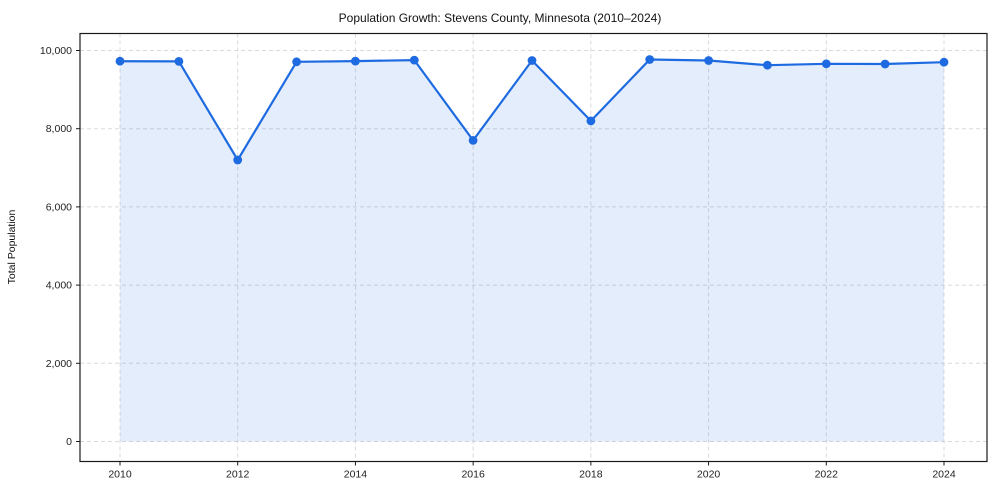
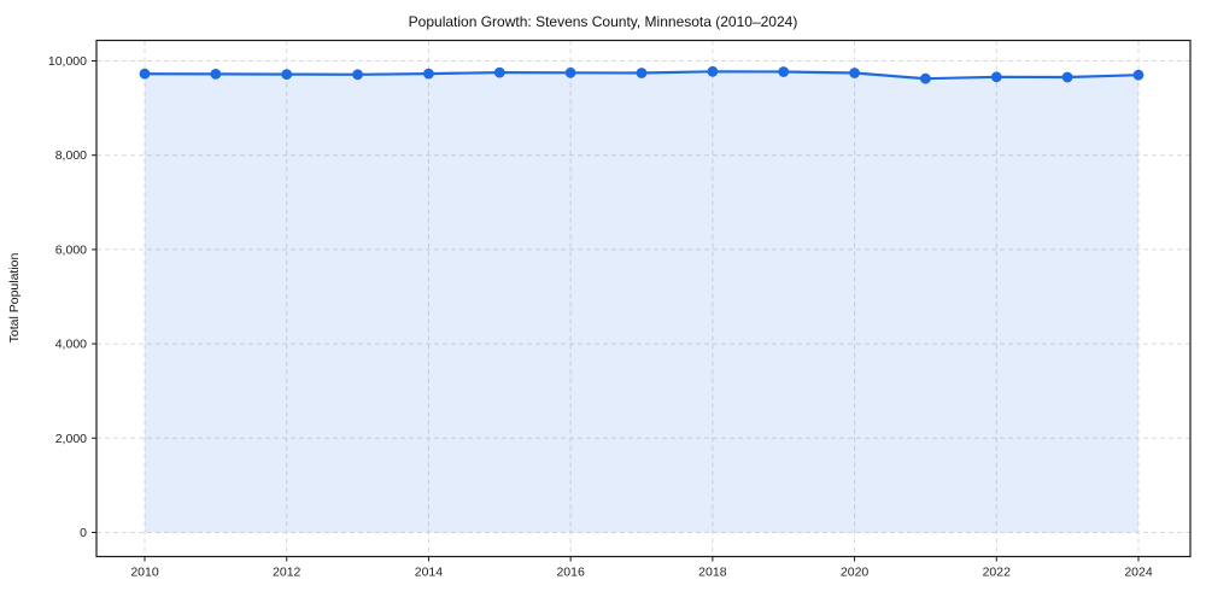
2012: 7200 -> 9700
2016: 7700 -> 9800
2018: 8200 -> 9800
